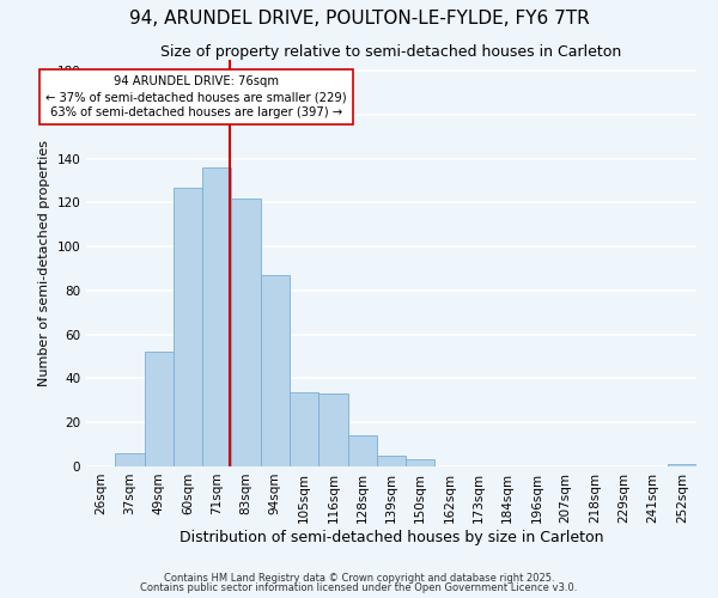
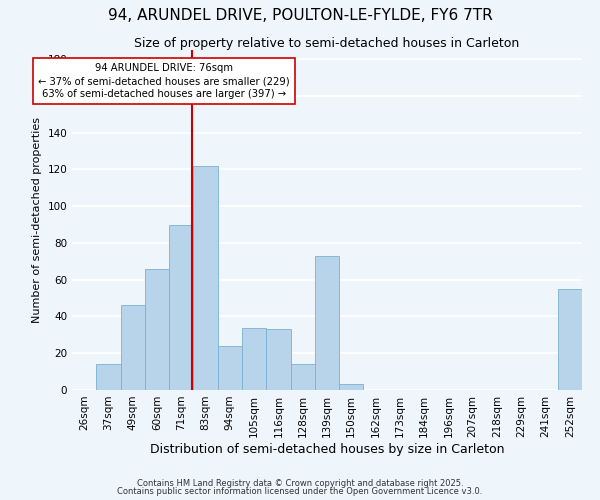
37sqm: 6 -> 14
49sqm: 52 -> 46
60sqm: 127 -> 66
71sqm: 136 -> 90
94sqm: 87 -> 24
139sqm: 5 -> 73
252sqm: 1 -> 55
